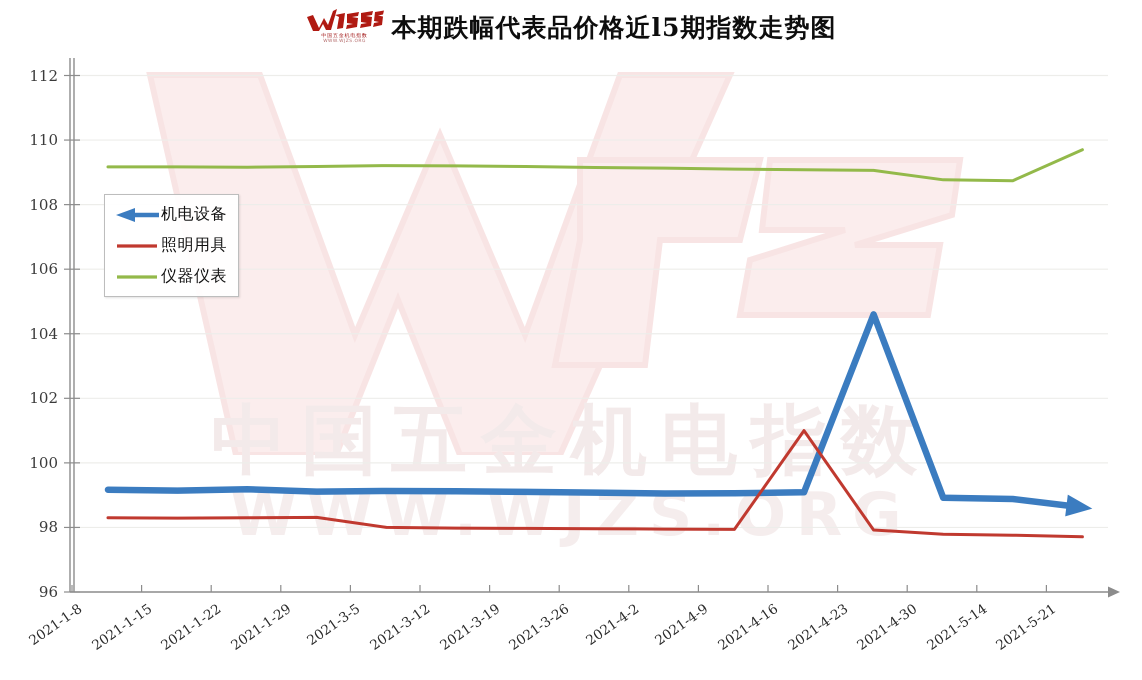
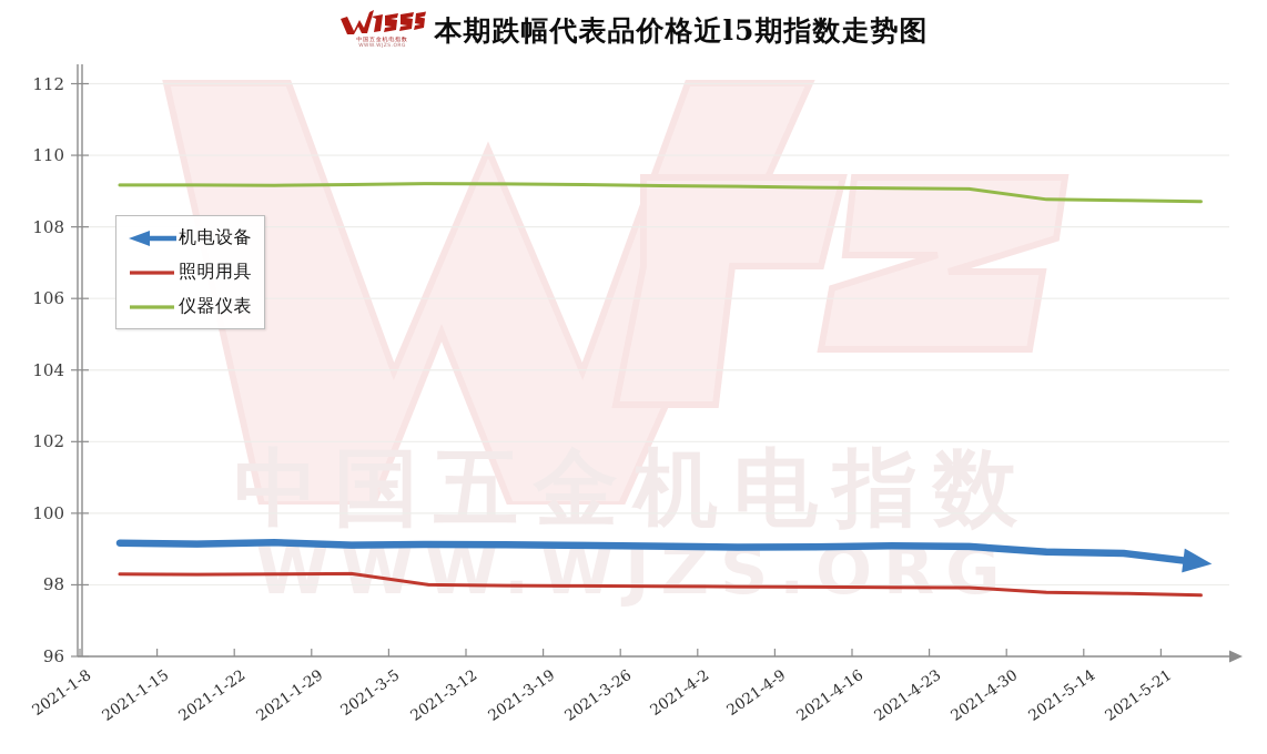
照明用具/2021-4-16: 101.0 -> 97.9
机电设备/2021-4-23: 104.6 -> 99.1
仪器仪表/2021-5-21: 109.7 -> 108.7
